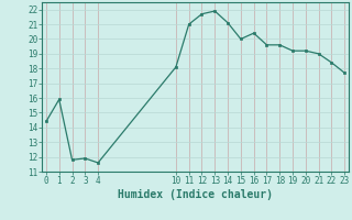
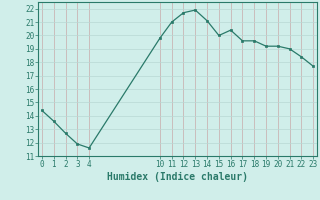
1: 15.9 -> 13.6
2: 11.8 -> 12.7
10: 18.1 -> 19.8
